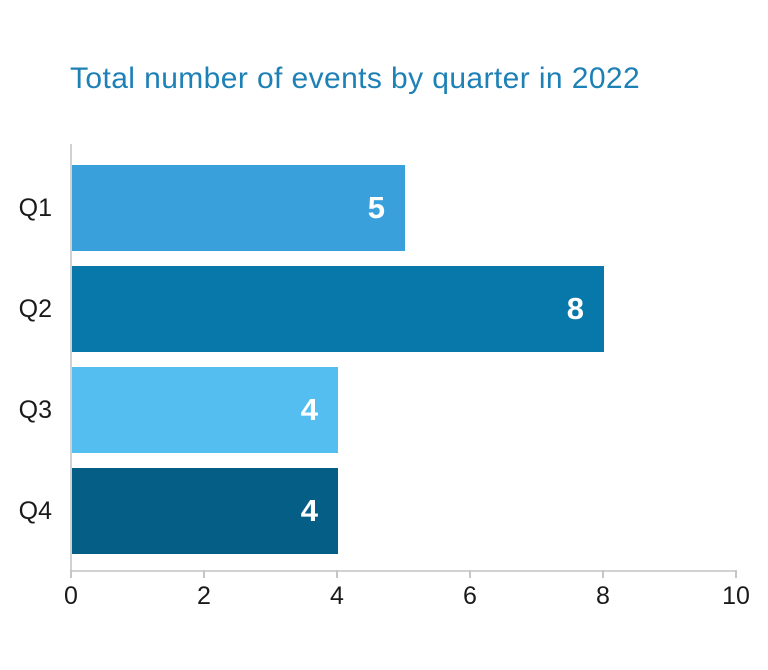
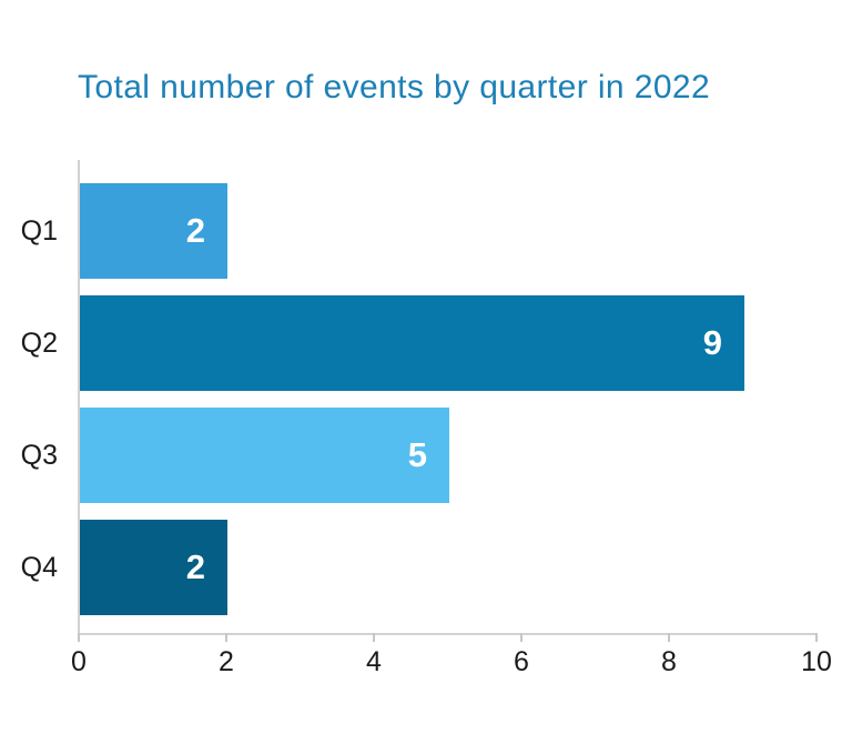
Q1: 5 -> 2
Q2: 8 -> 9
Q3: 4 -> 5
Q4: 4 -> 2
